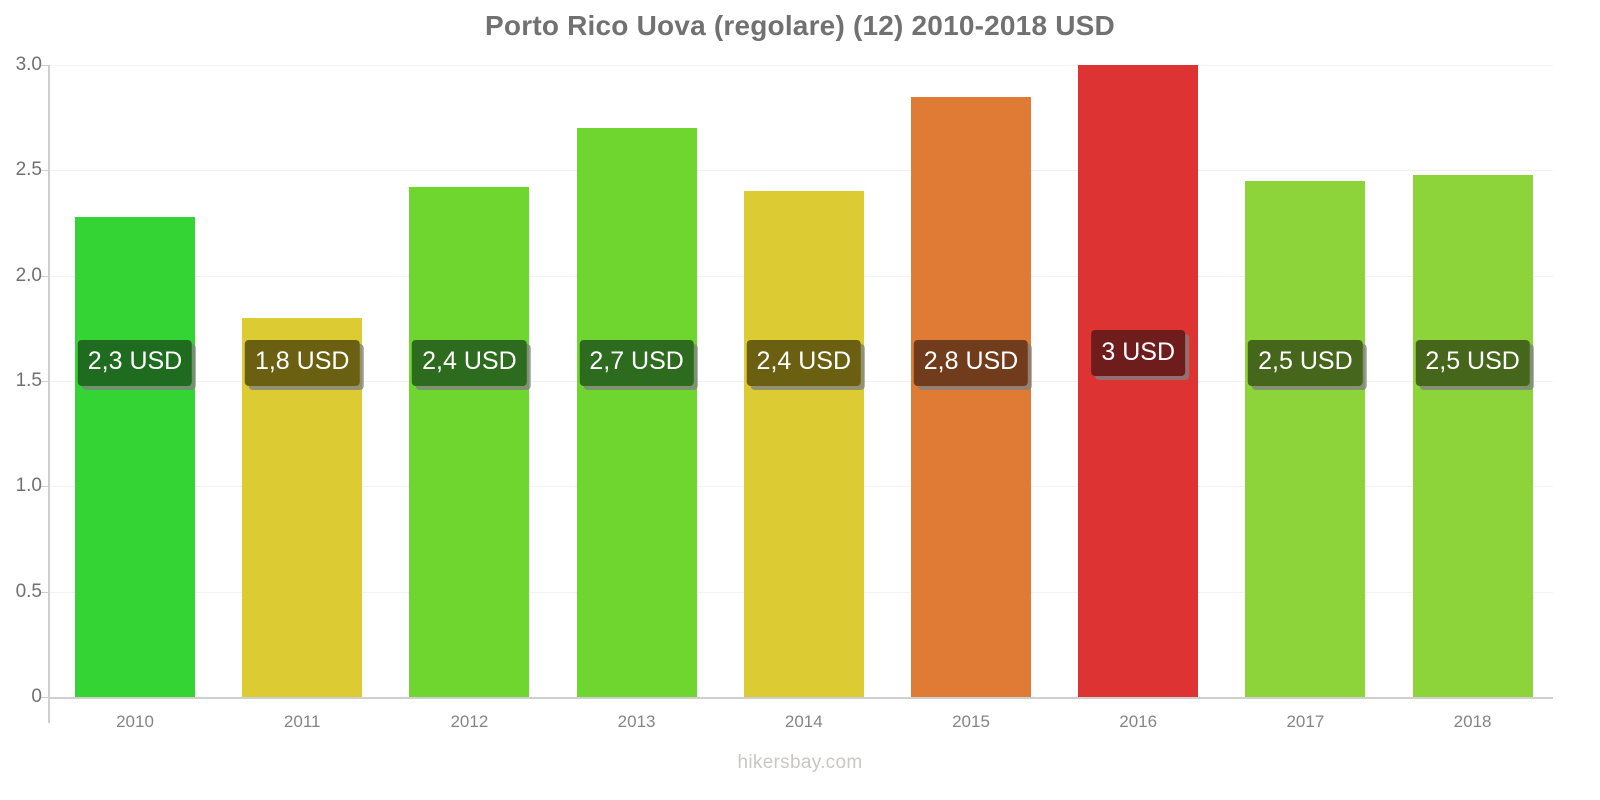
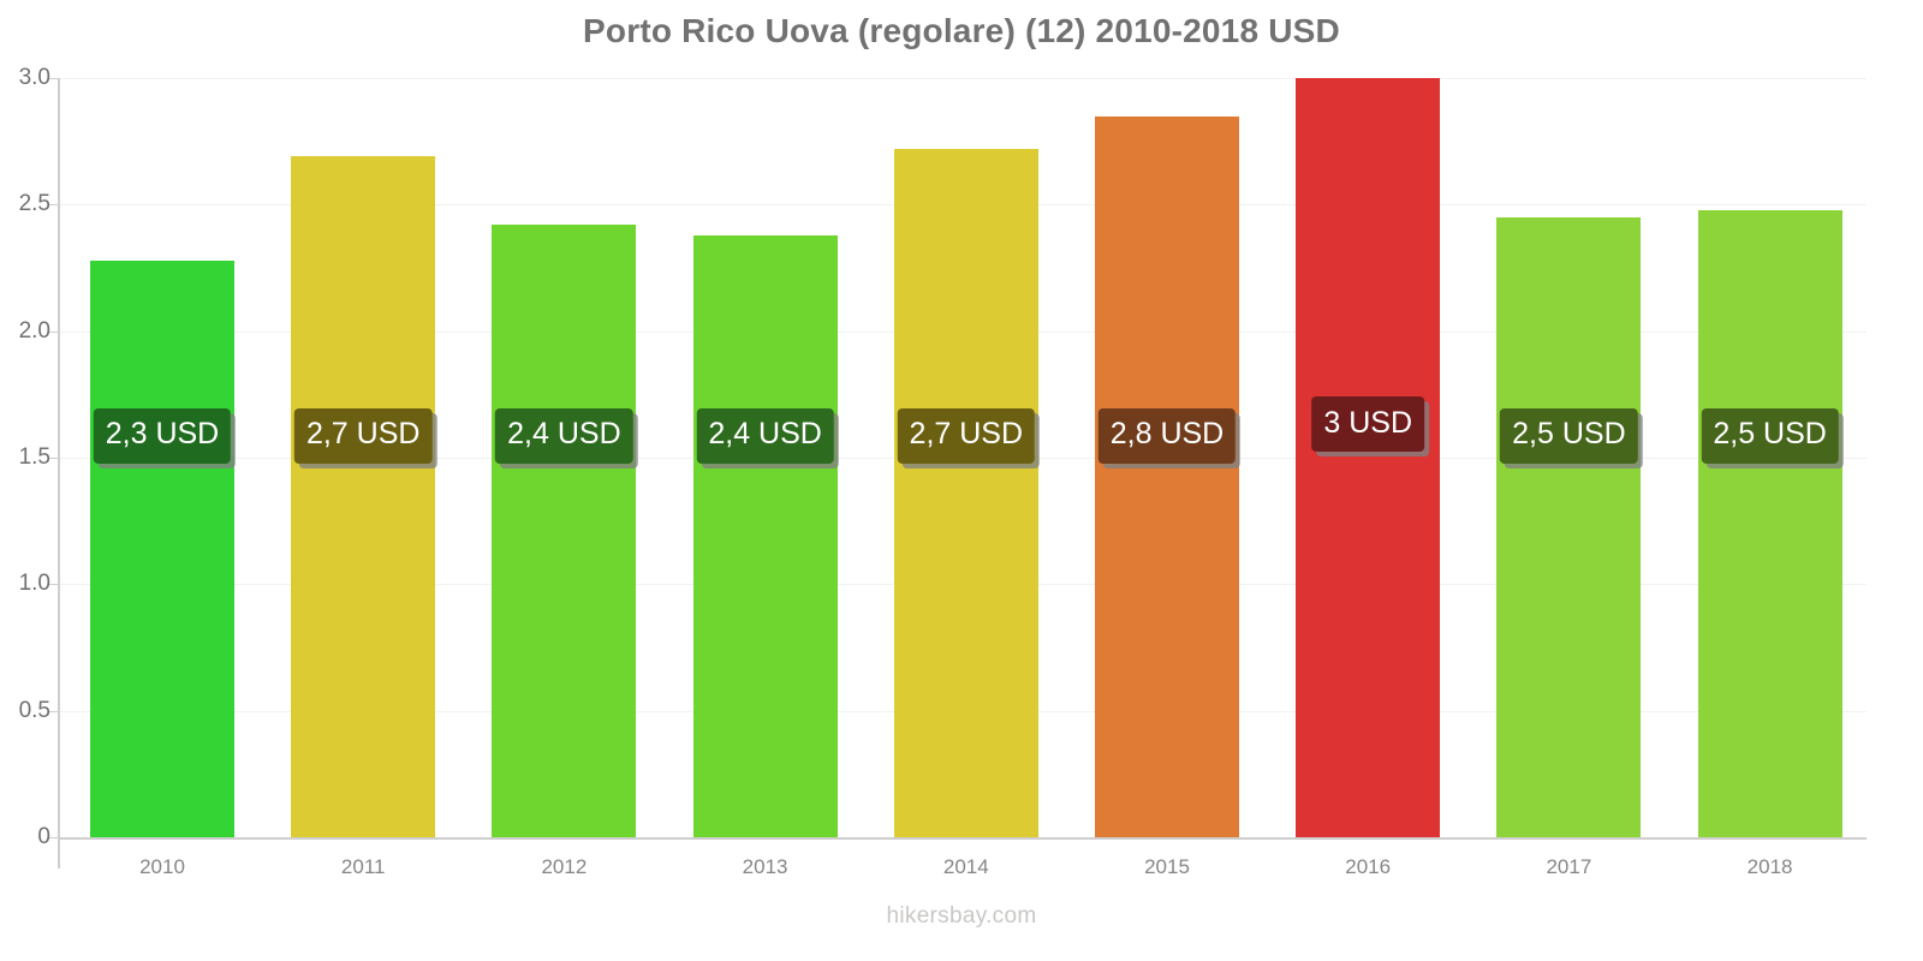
2011: 1,8 -> 2,7
2013: 2,7 -> 2,4
2014: 2,4 -> 2,7
